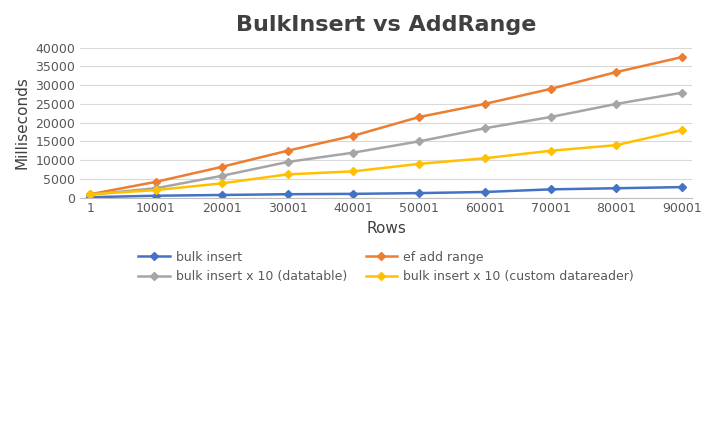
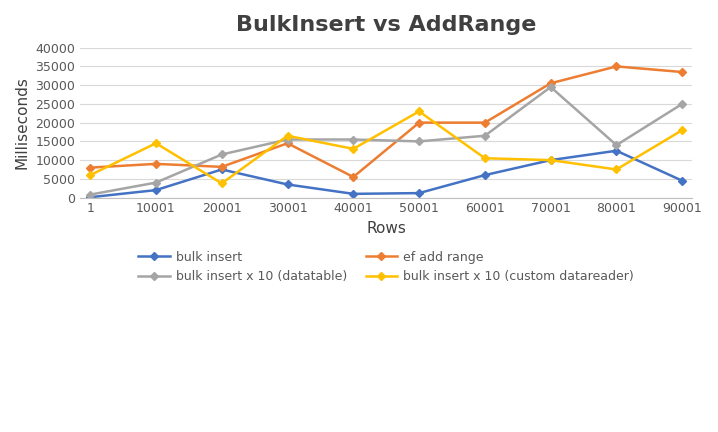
ef add range/1: 900 -> 8000
bulk insert x 10 (custom datareader)/1: 900 -> 6000
bulk insert/10001: 500 -> 2000
ef add range/10001: 4200 -> 9000
bulk insert x 10 (datatable)/10001: 2500 -> 4000
bulk insert x 10 (custom datareader)/10001: 2000 -> 14500
bulk insert/20001: 700 -> 7500
bulk insert x 10 (datatable)/20001: 5800 -> 11500
bulk insert/30001: 900 -> 3500
ef add range/30001: 12500 -> 14500
bulk insert x 10 (datatable)/30001: 9500 -> 15500
bulk insert x 10 (custom datareader)/30001: 6200 -> 16500
ef add range/40001: 16500 -> 5500
bulk insert x 10 (datatable)/40001: 12000 -> 15500
bulk insert x 10 (custom datareader)/40001: 7000 -> 13000
ef add range/50001: 21500 -> 20000
bulk insert x 10 (custom datareader)/50001: 9000 -> 23000
bulk insert/60001: 1500 -> 6000
ef add range/60001: 25000 -> 20000
bulk insert x 10 (datatable)/60001: 18500 -> 16500
bulk insert/70001: 2200 -> 10000
ef add range/70001: 29000 -> 30500
bulk insert x 10 (datatable)/70001: 21500 -> 29500
bulk insert x 10 (custom datareader)/70001: 12500 -> 10000
bulk insert/80001: 2500 -> 12500
ef add range/80001: 33500 -> 35000
bulk insert x 10 (datatable)/80001: 25000 -> 14000
bulk insert x 10 (custom datareader)/80001: 14000 -> 7500
bulk insert/90001: 2800 -> 4500
ef add range/90001: 37500 -> 33500
bulk insert x 10 (datatable)/90001: 28000 -> 25000
